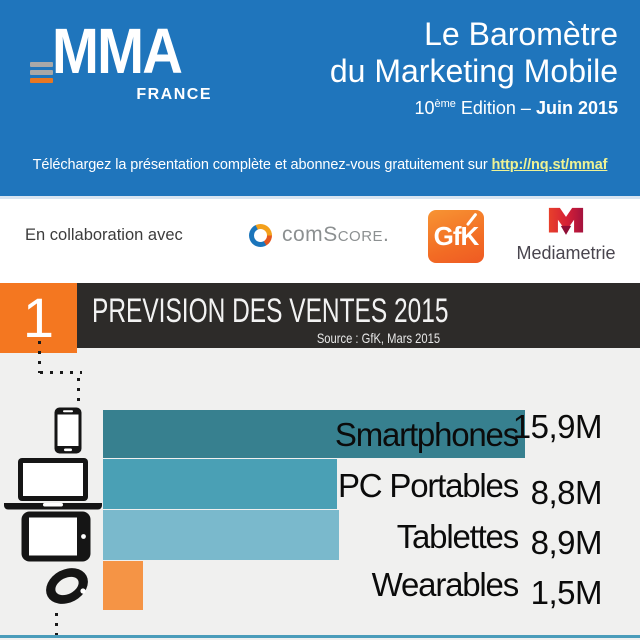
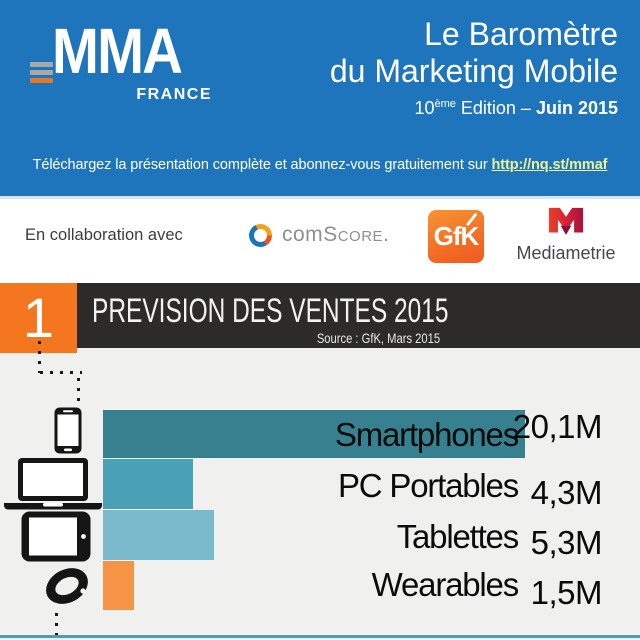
Smartphones: 15,9M -> 20,1M
PC Portables: 8,8M -> 4,3M
Tablettes: 8,9M -> 5,3M
